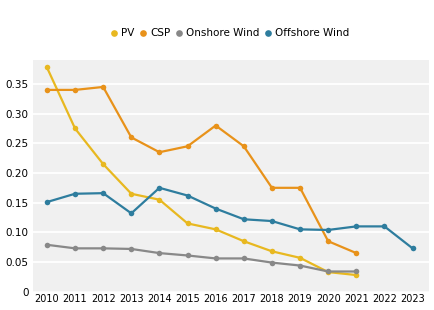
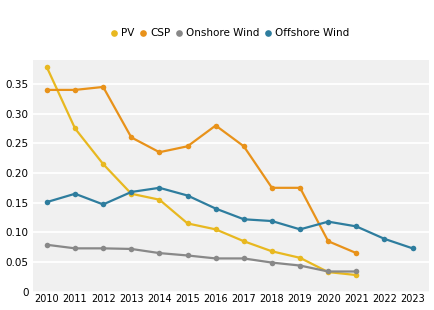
Offshore Wind/2012: 0.166 -> 0.147
Offshore Wind/2013: 0.132 -> 0.168
Offshore Wind/2020: 0.104 -> 0.118
Offshore Wind/2022: 0.110 -> 0.089
